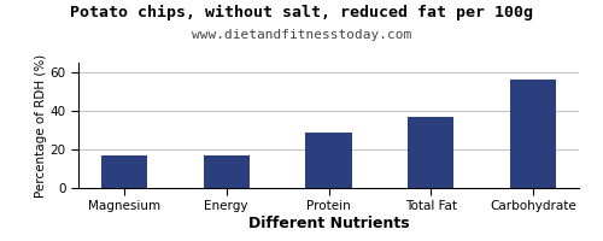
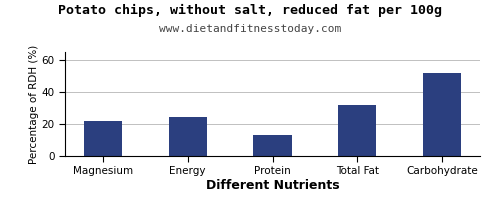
Magnesium: 17 -> 22
Energy: 17 -> 24
Protein: 29 -> 13
Total Fat: 37 -> 32
Carbohydrate: 56 -> 52
